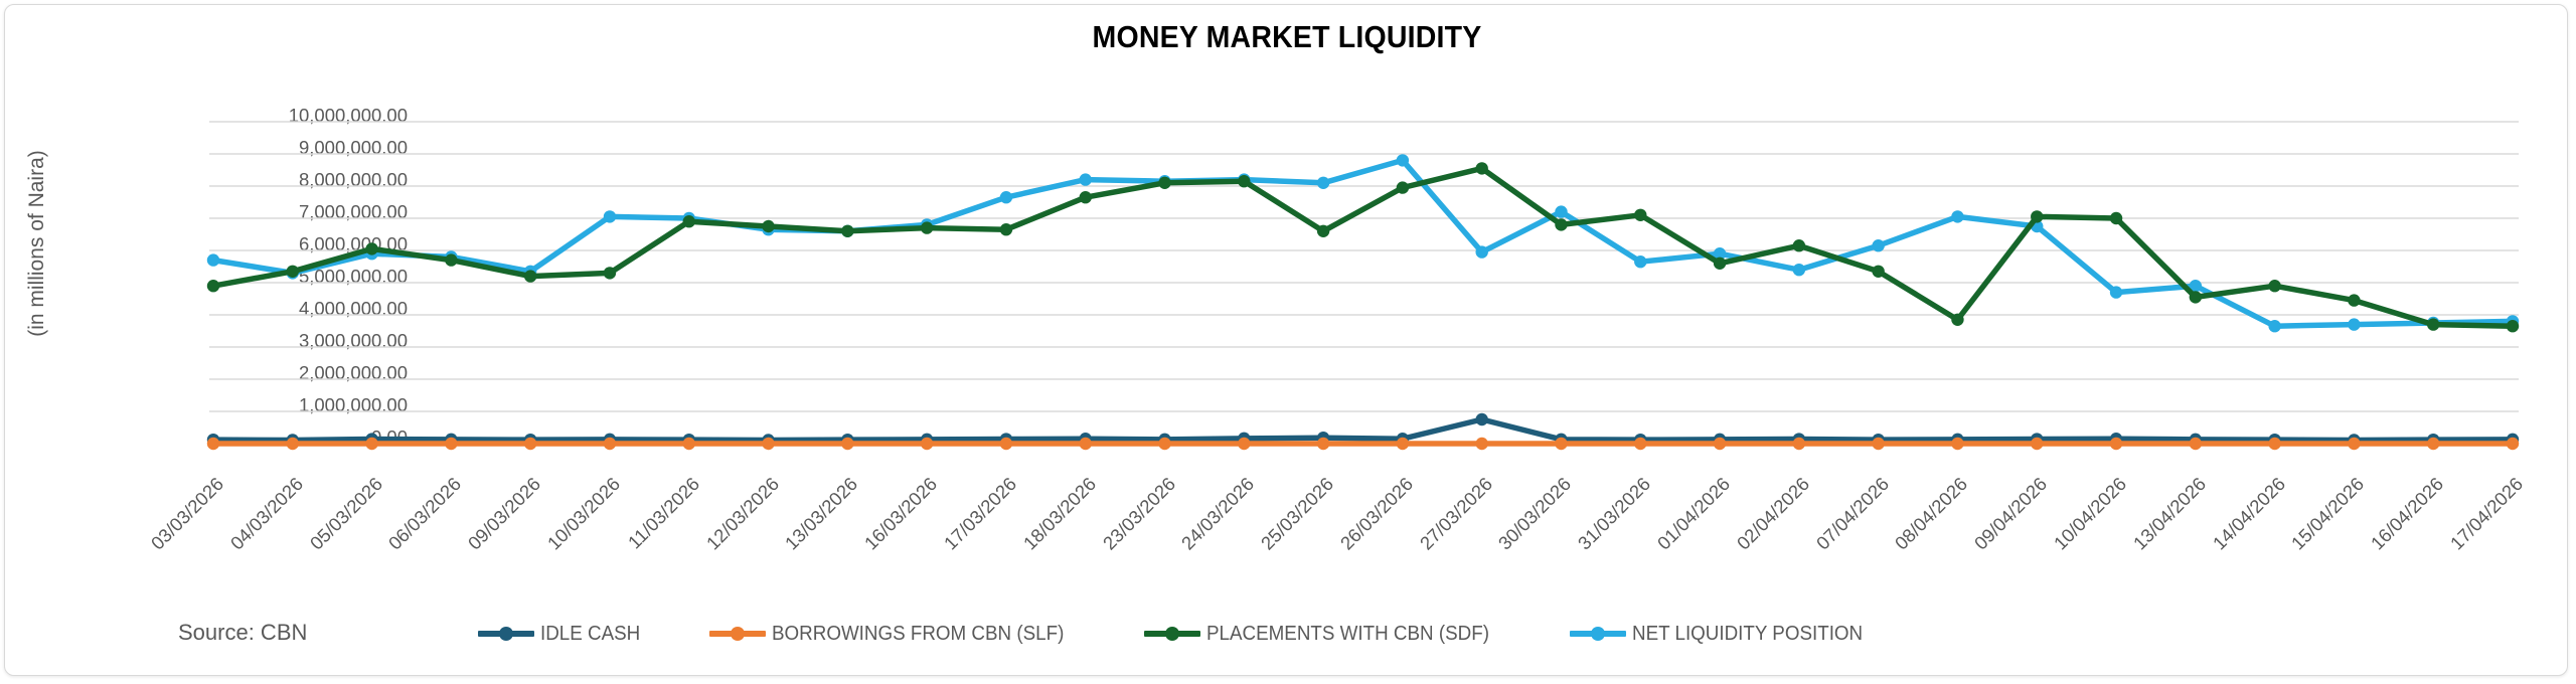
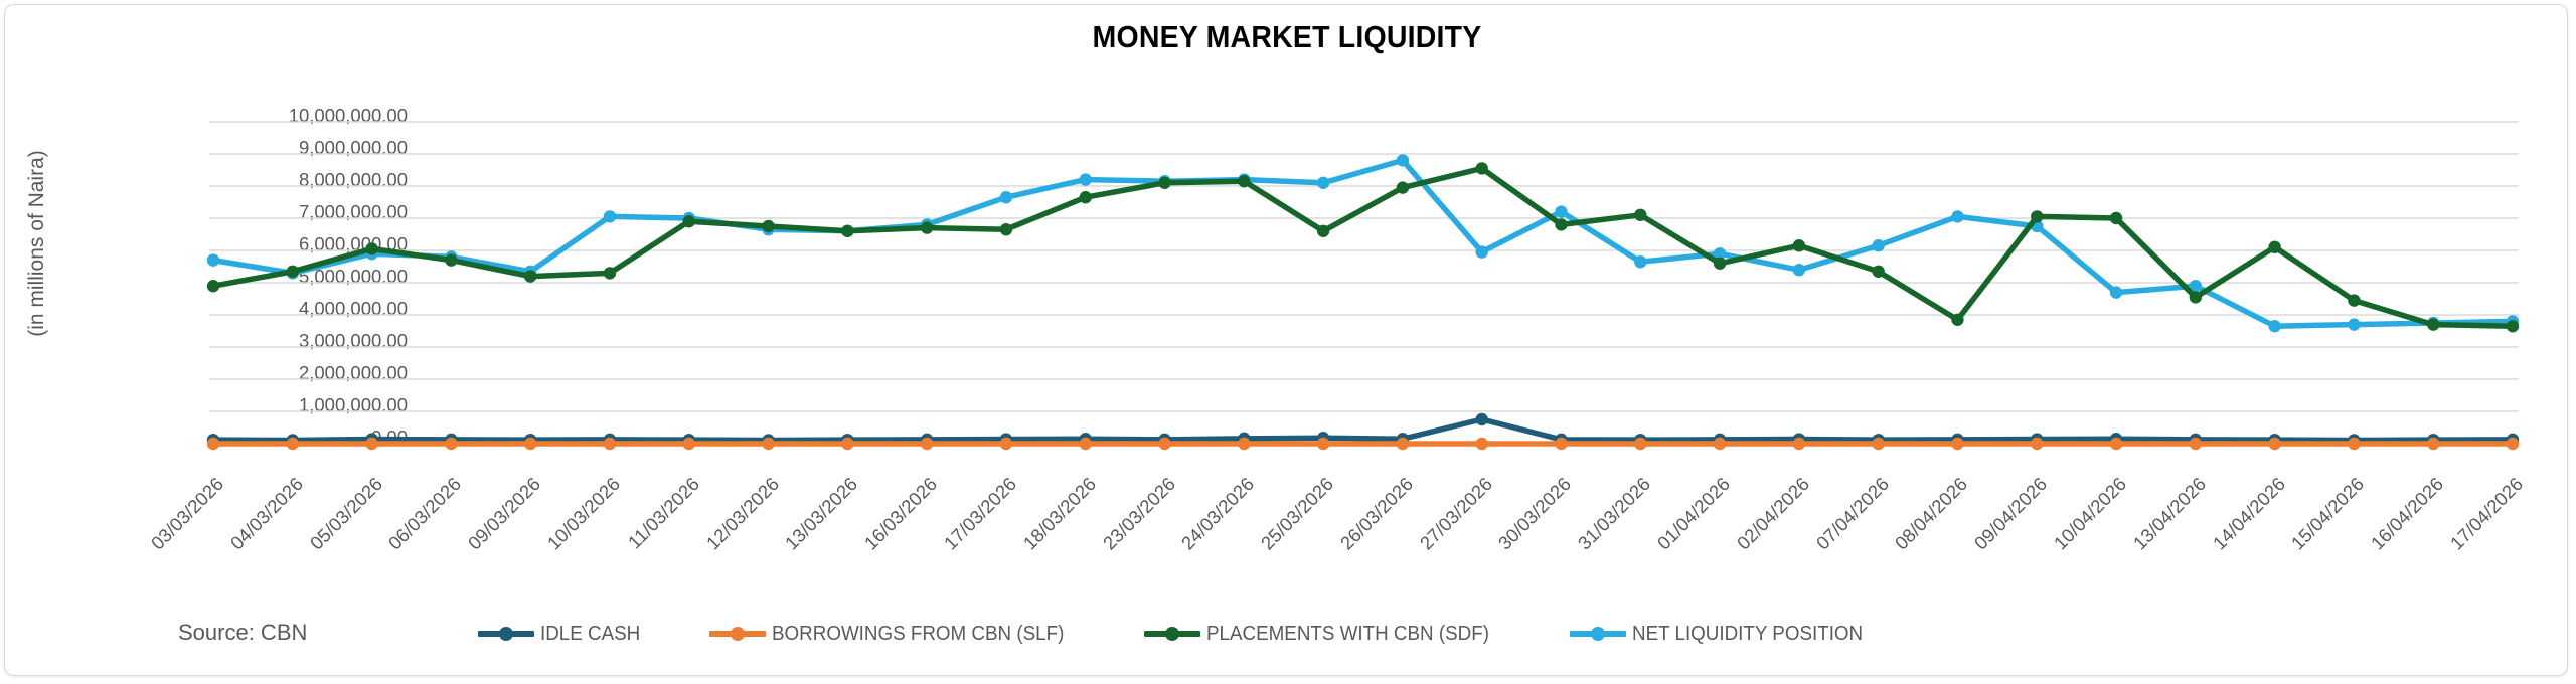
PLACEMENTS WITH CBN (SDF)/14/04/2026: 4900000 -> 6100000
